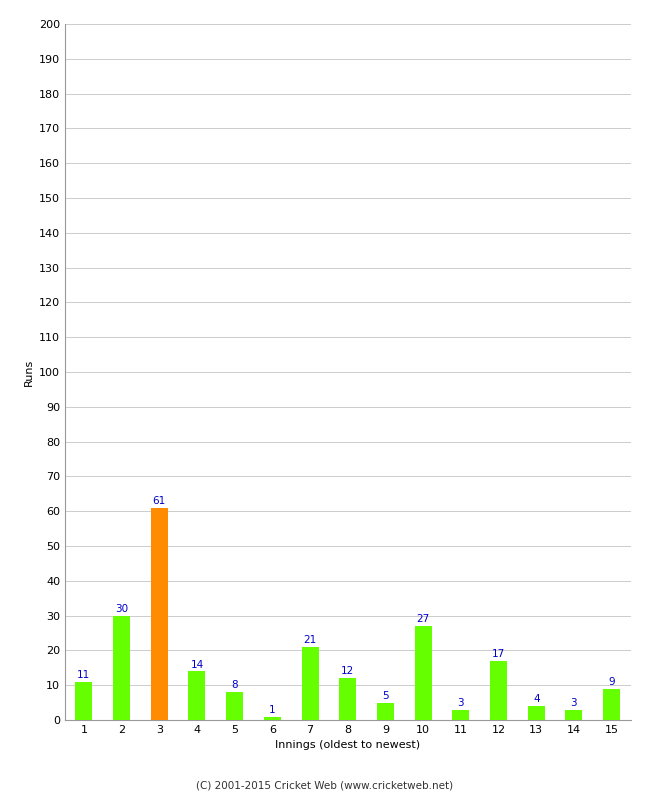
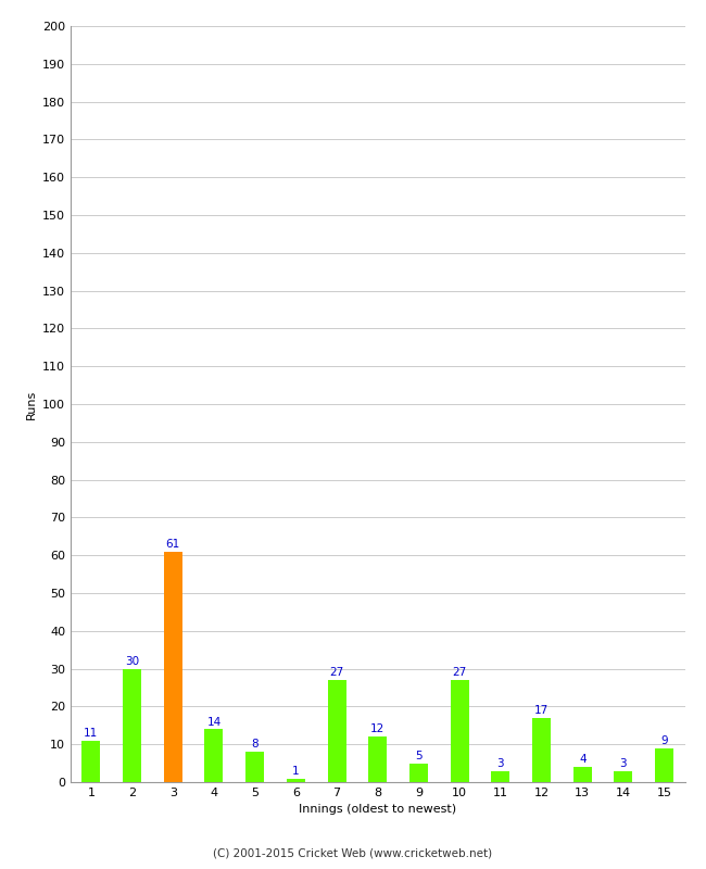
7: 21 -> 27
